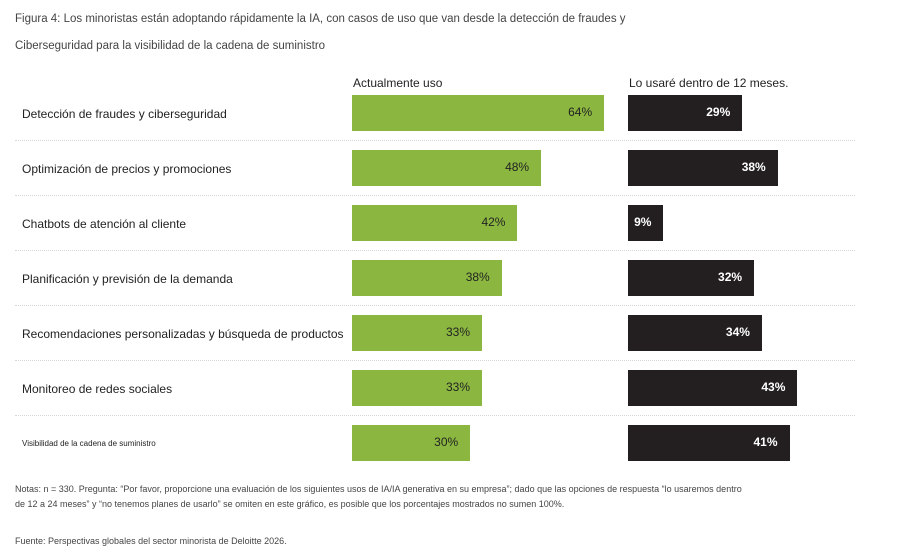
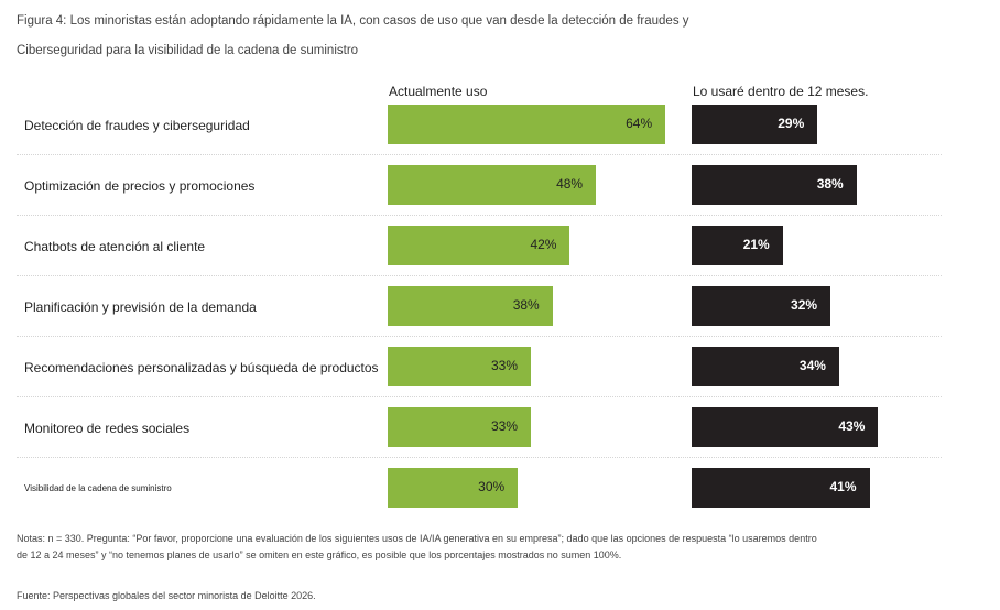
Lo usaré dentro de 12 meses./Chatbots de atención al cliente: 9% -> 21%
